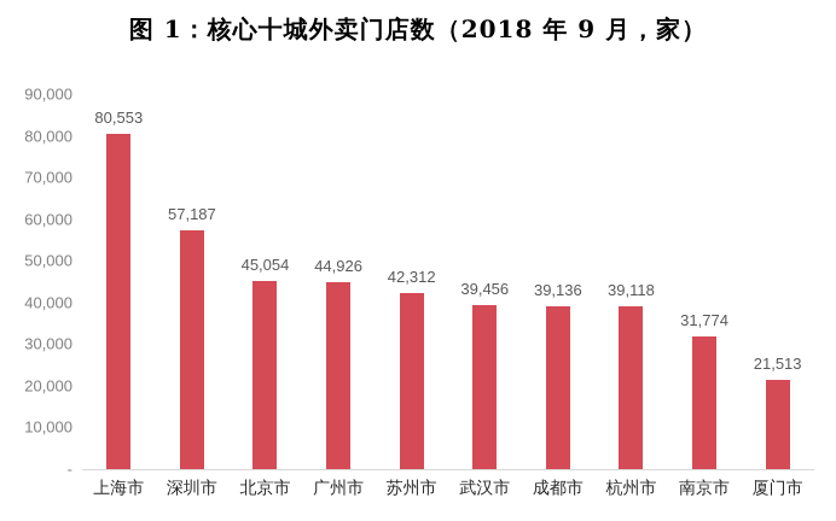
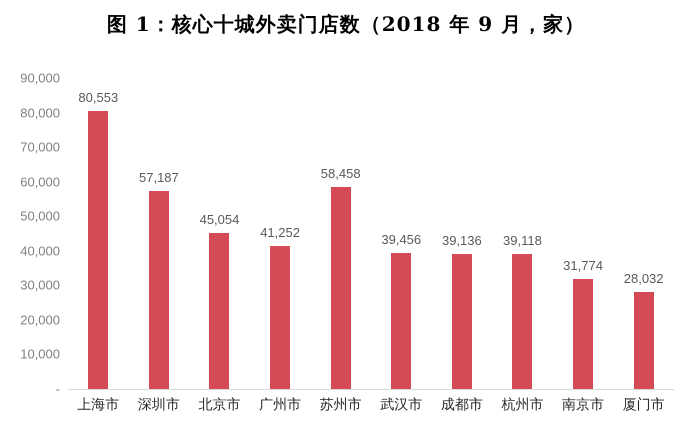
广州市: 44,926 -> 41,252
苏州市: 42,312 -> 58,458
厦门市: 21,513 -> 28,032
